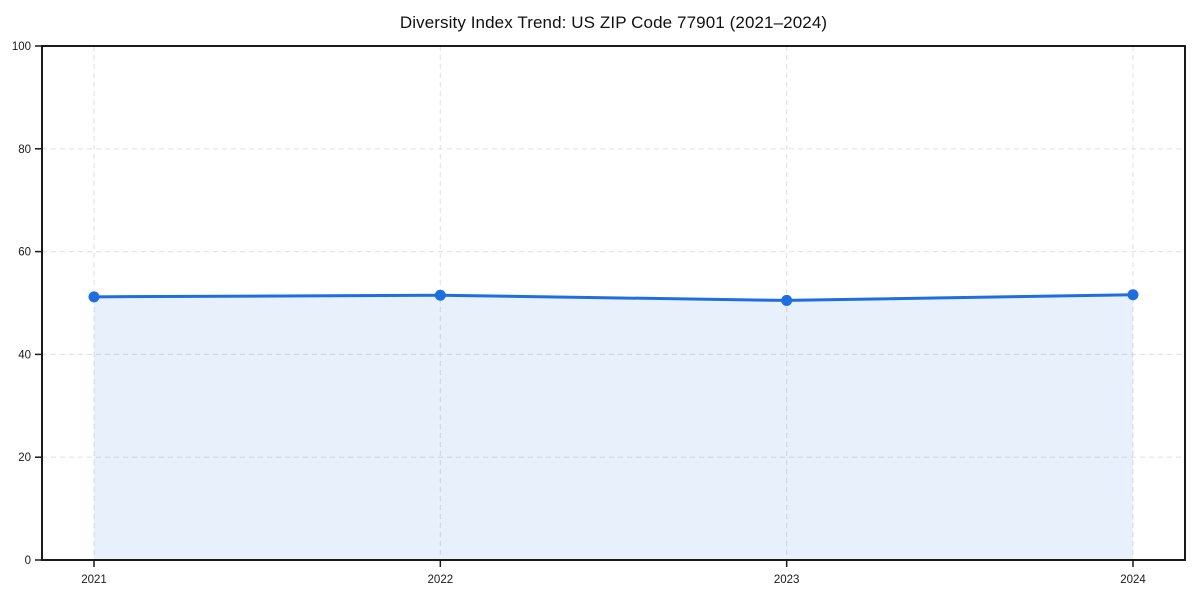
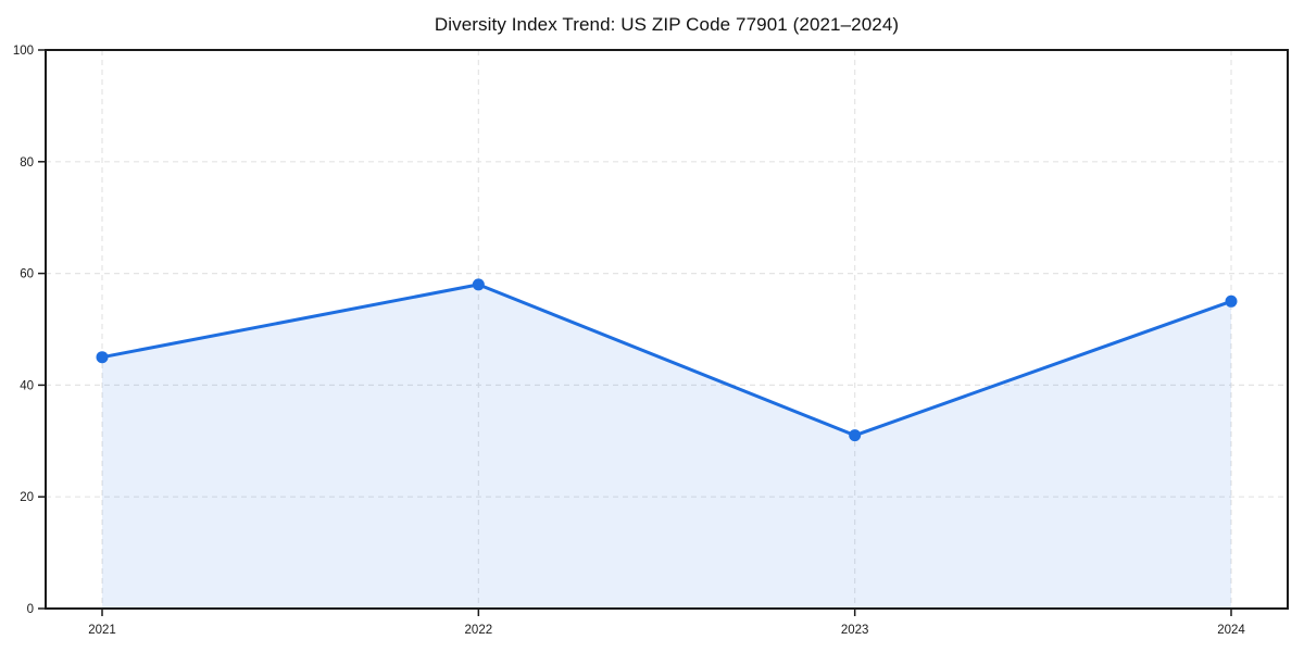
2021: 51 -> 45
2022: 52 -> 58
2023: 50 -> 31
2024: 52 -> 55
